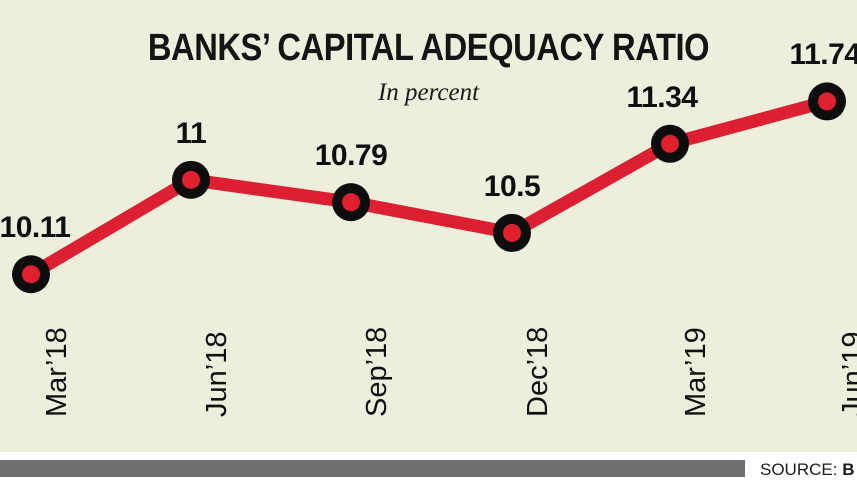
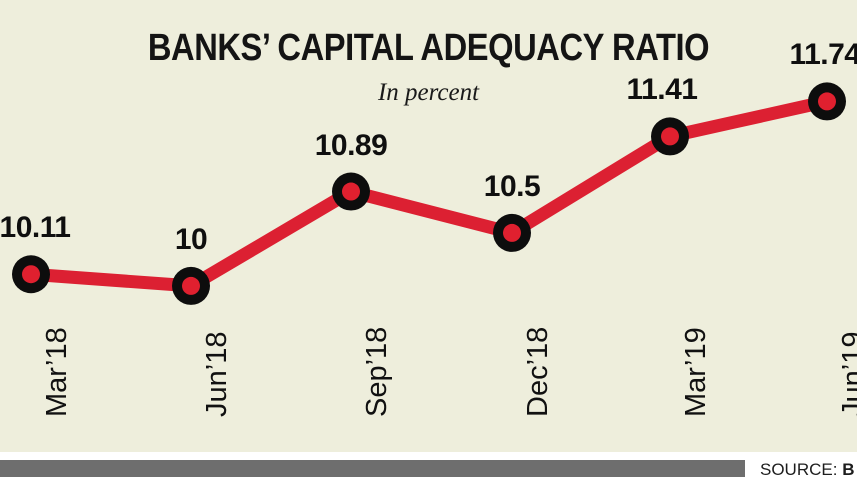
Jun’18: 11 -> 10
Sep’18: 10.79 -> 10.89
Mar’19: 11.34 -> 11.41
